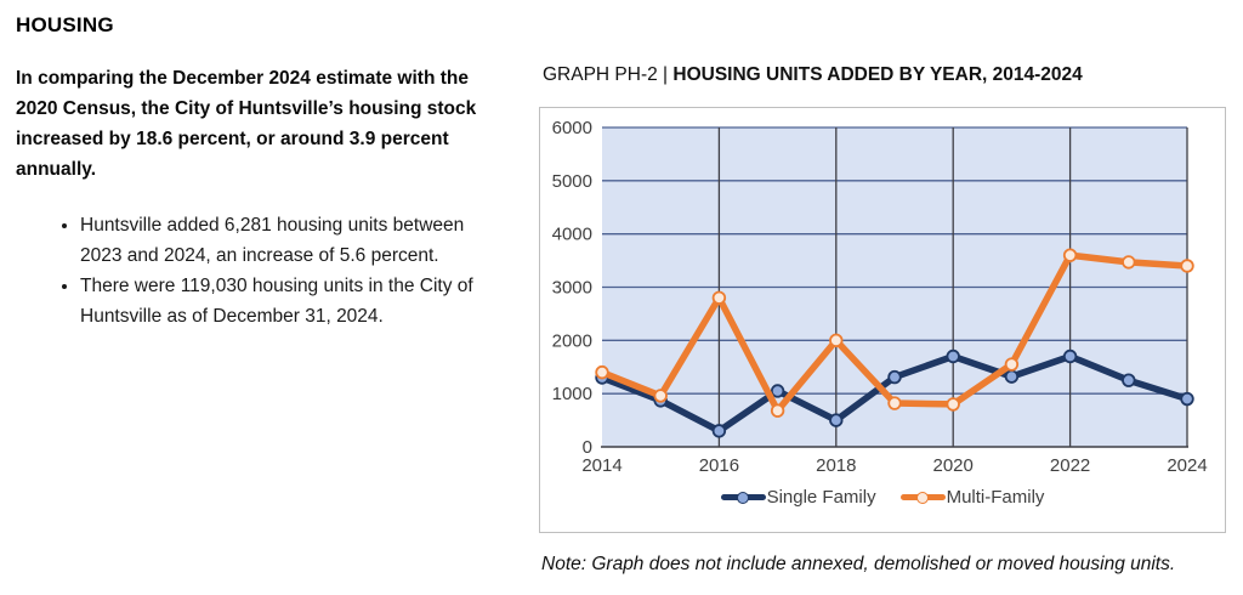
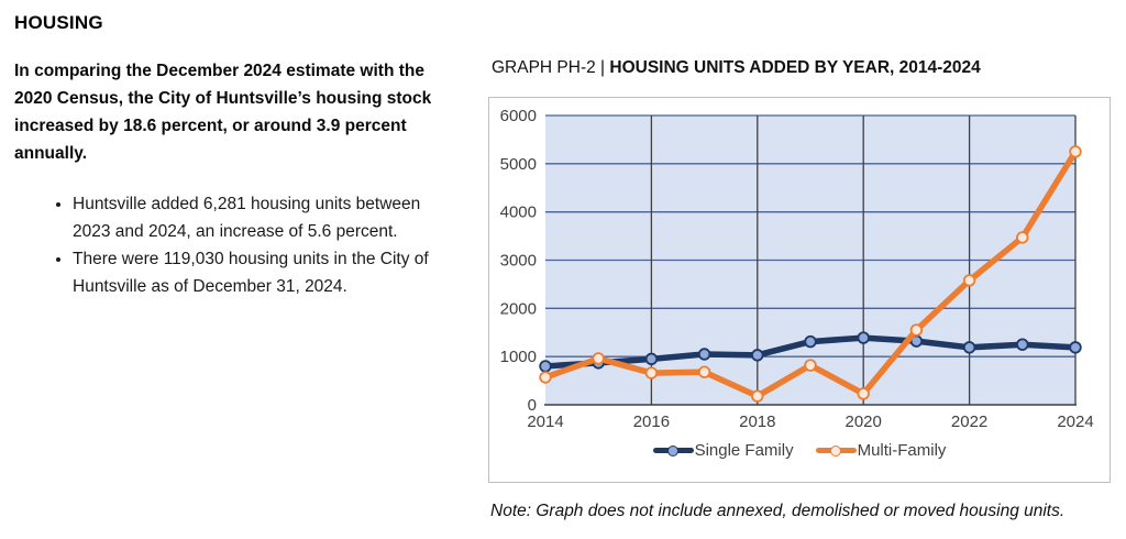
Single Family/2014: 1300 -> 800
Multi-Family/2014: 1400 -> 600
Single Family/2016: 300 -> 1000
Multi-Family/2016: 2800 -> 700
Single Family/2018: 500 -> 1000
Multi-Family/2018: 2000 -> 200
Single Family/2020: 1700 -> 1400
Multi-Family/2020: 800 -> 200
Single Family/2022: 1700 -> 1200
Multi-Family/2022: 3600 -> 2600
Single Family/2024: 900 -> 1200
Multi-Family/2024: 3400 -> 5200
